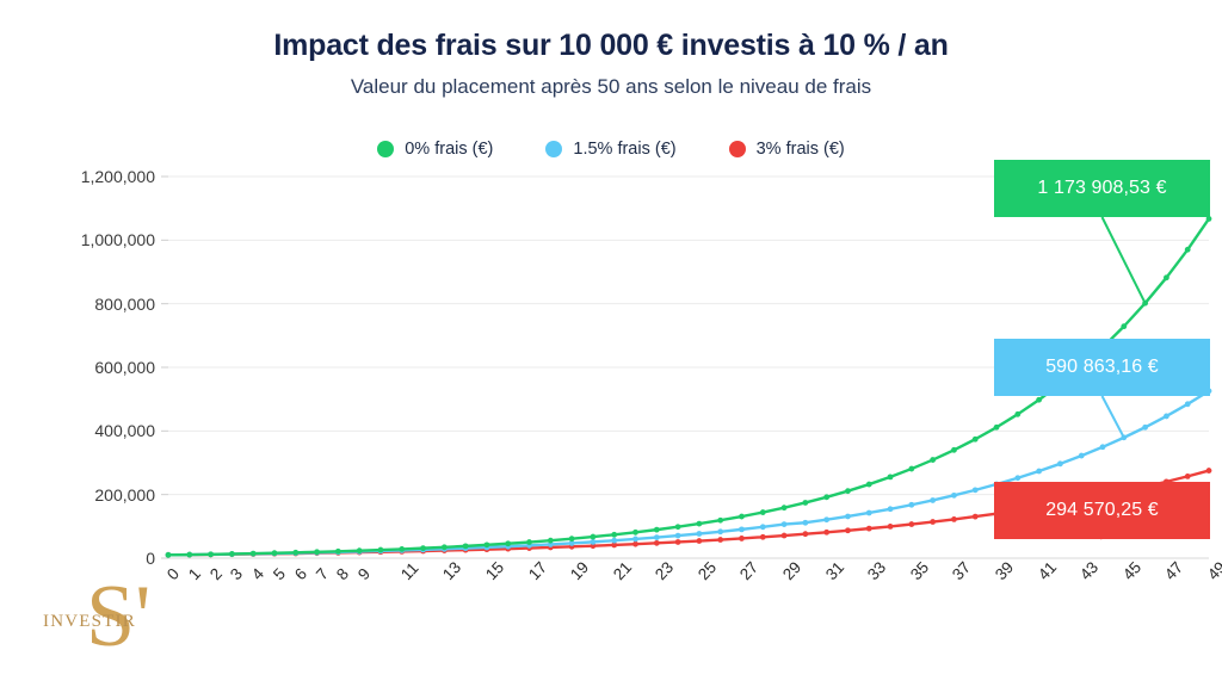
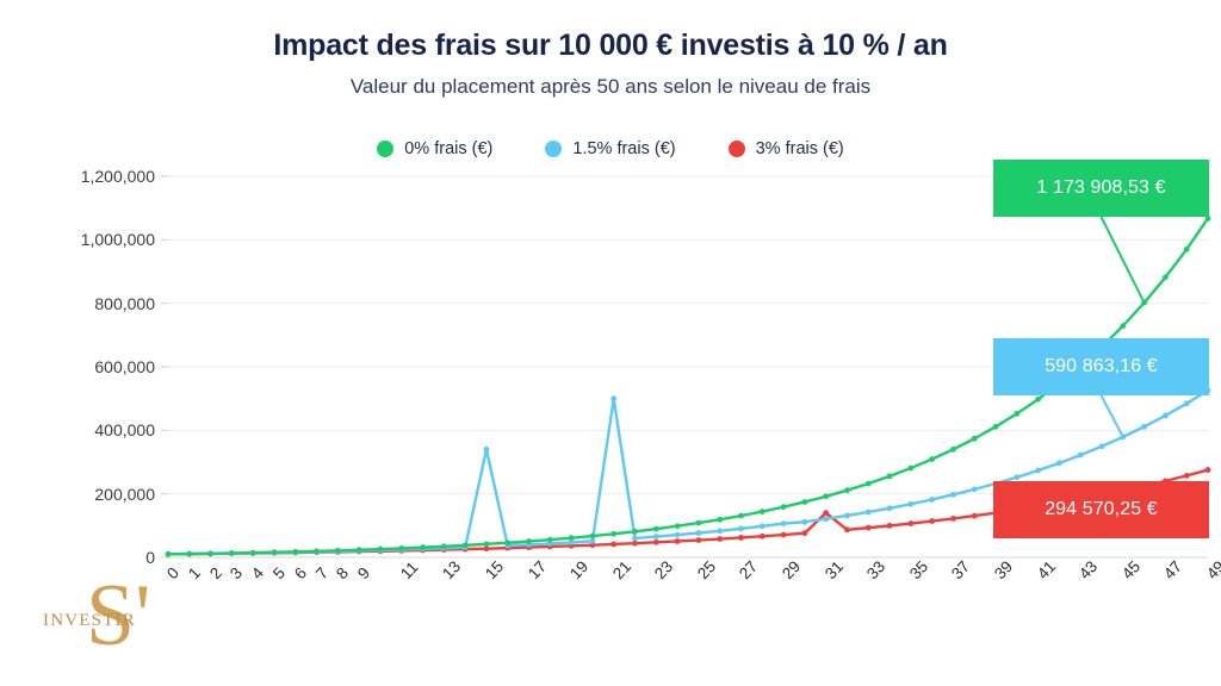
1.5% frais (€)/15: 30000 -> 340000
1.5% frais (€)/21: 60000 -> 500000
3% frais (€)/31: 80000 -> 140000
